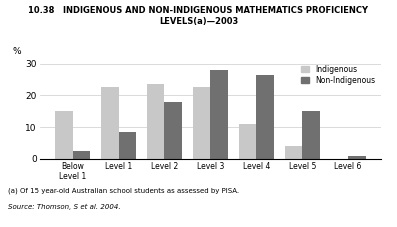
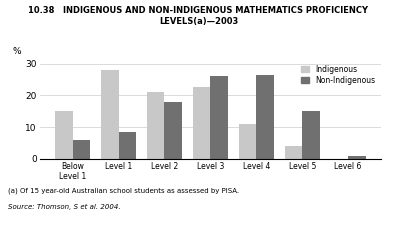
Non-Indigenous/Below Level 1: 2.5 -> 6.0
Indigenous/Level 1: 22.5 -> 28.0
Indigenous/Level 2: 23.5 -> 21.0
Non-Indigenous/Level 3: 28.0 -> 26.0
